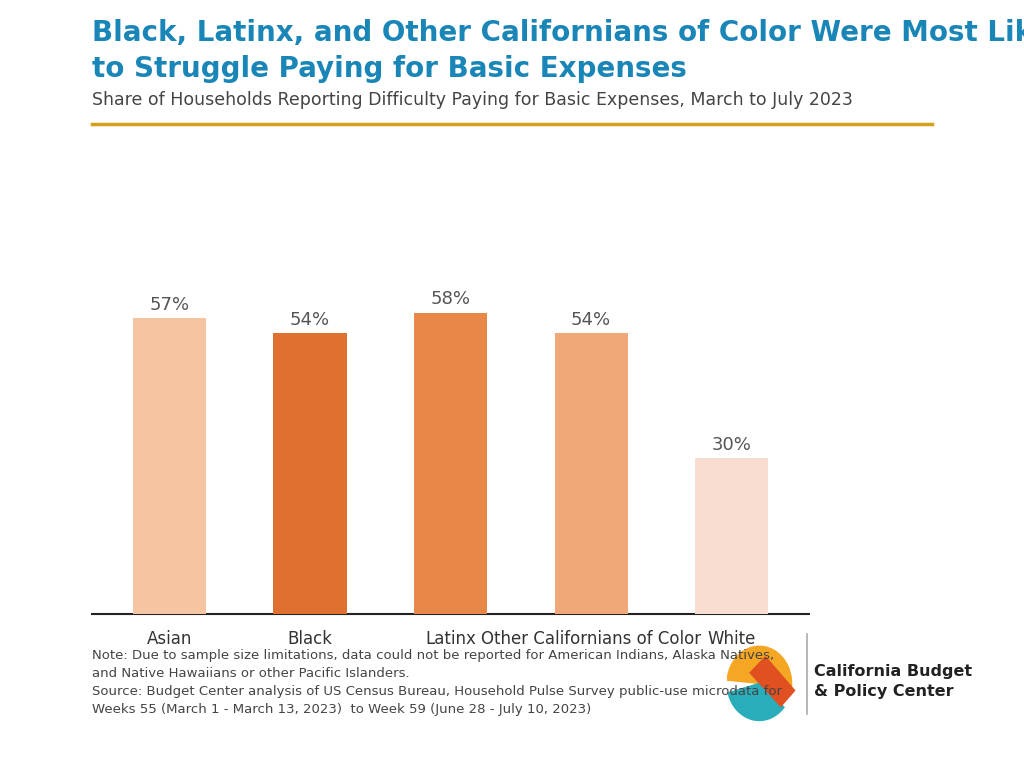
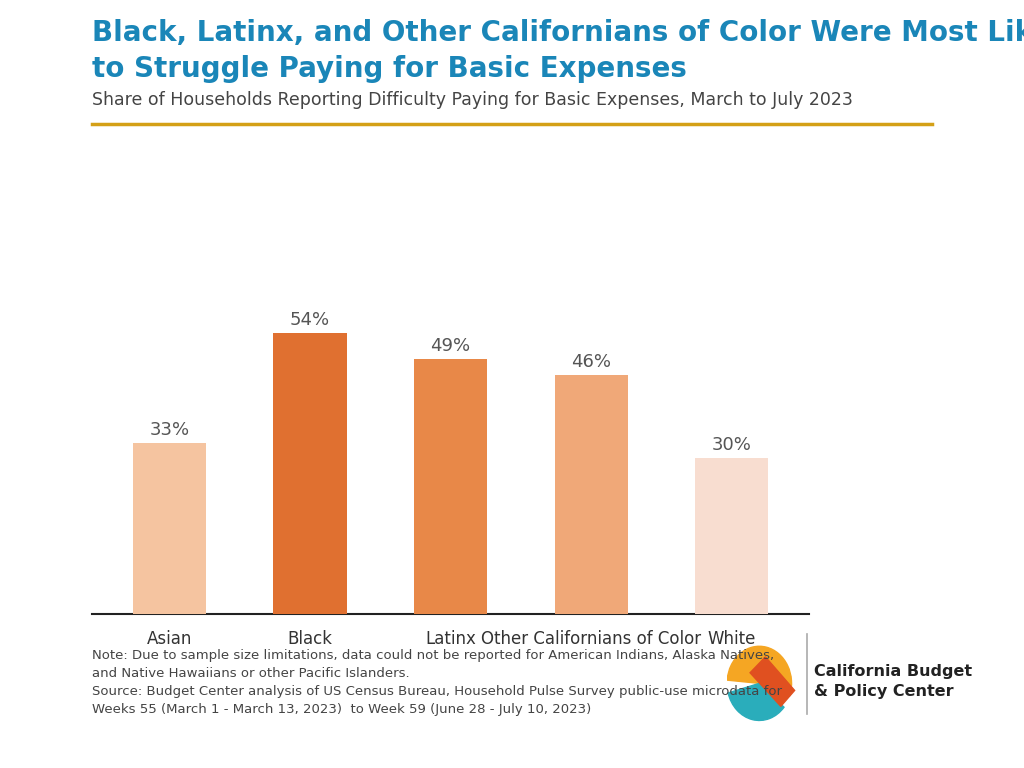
Asian: 57% -> 33%
Latinx: 58% -> 49%
Other Californians of Color: 54% -> 46%
